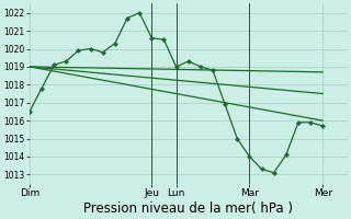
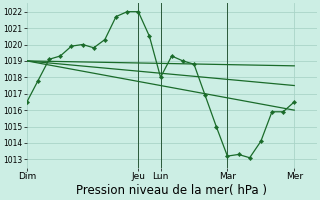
Jeu: 1020.6 -> 1022.0
Lun: 1019.0 -> 1018.0
Mar: 1014.0 -> 1013.2
Mer: 1015.7 -> 1016.5
